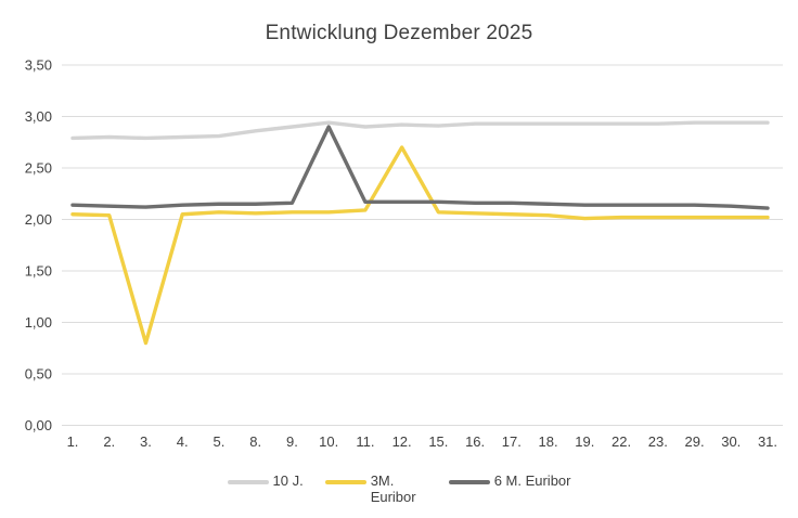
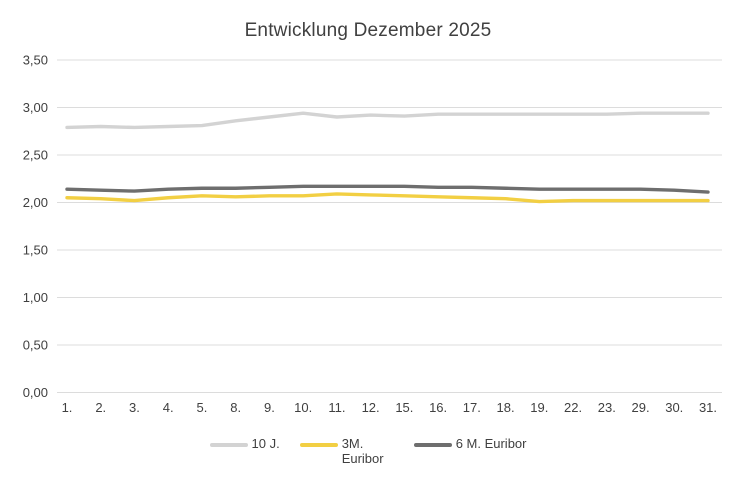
3M. Euribor/3.: 0,8 -> 2,0
6 M. Euribor/10.: 2,9 -> 2,2
3M. Euribor/12.: 2,7 -> 2,1
